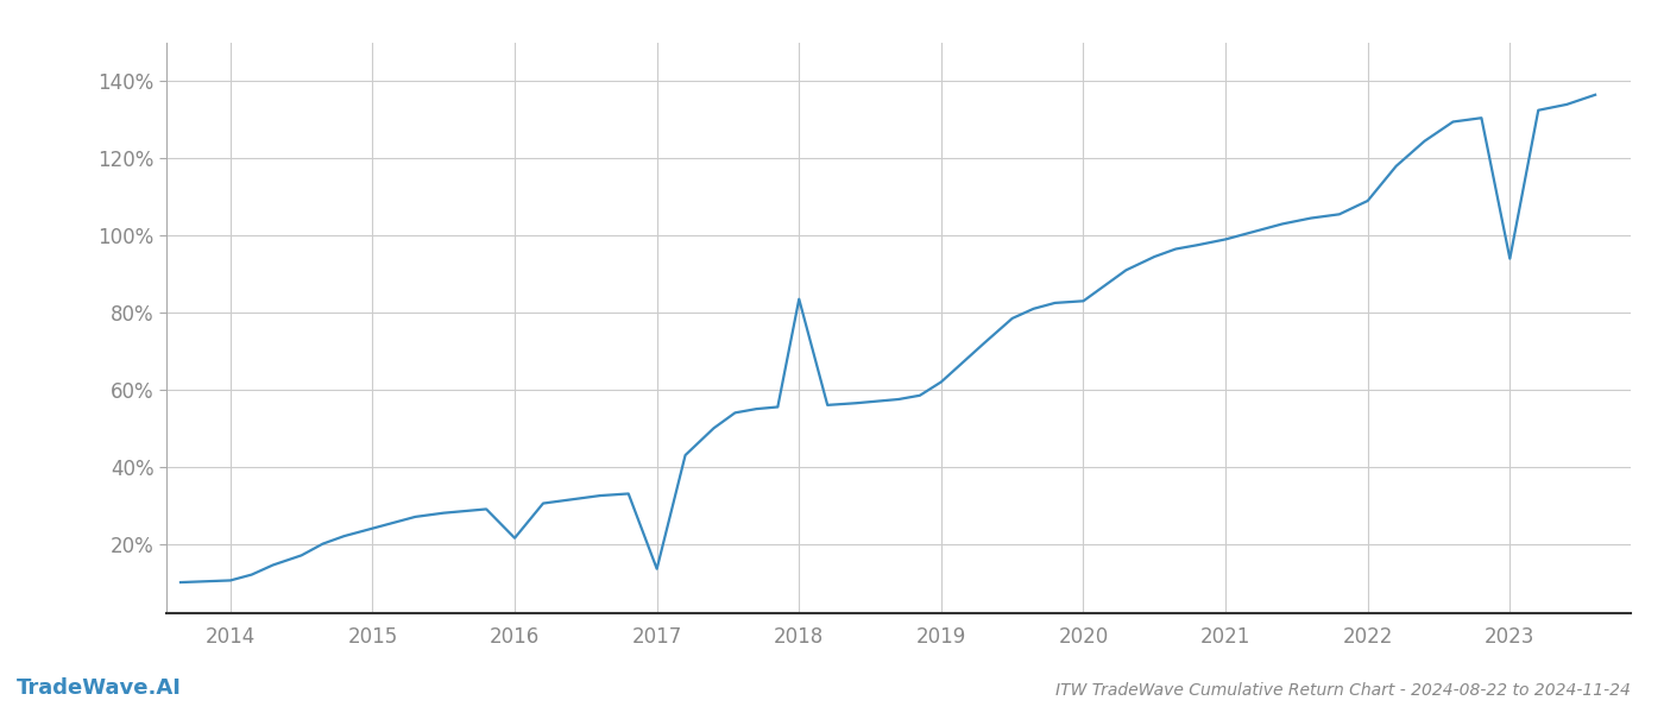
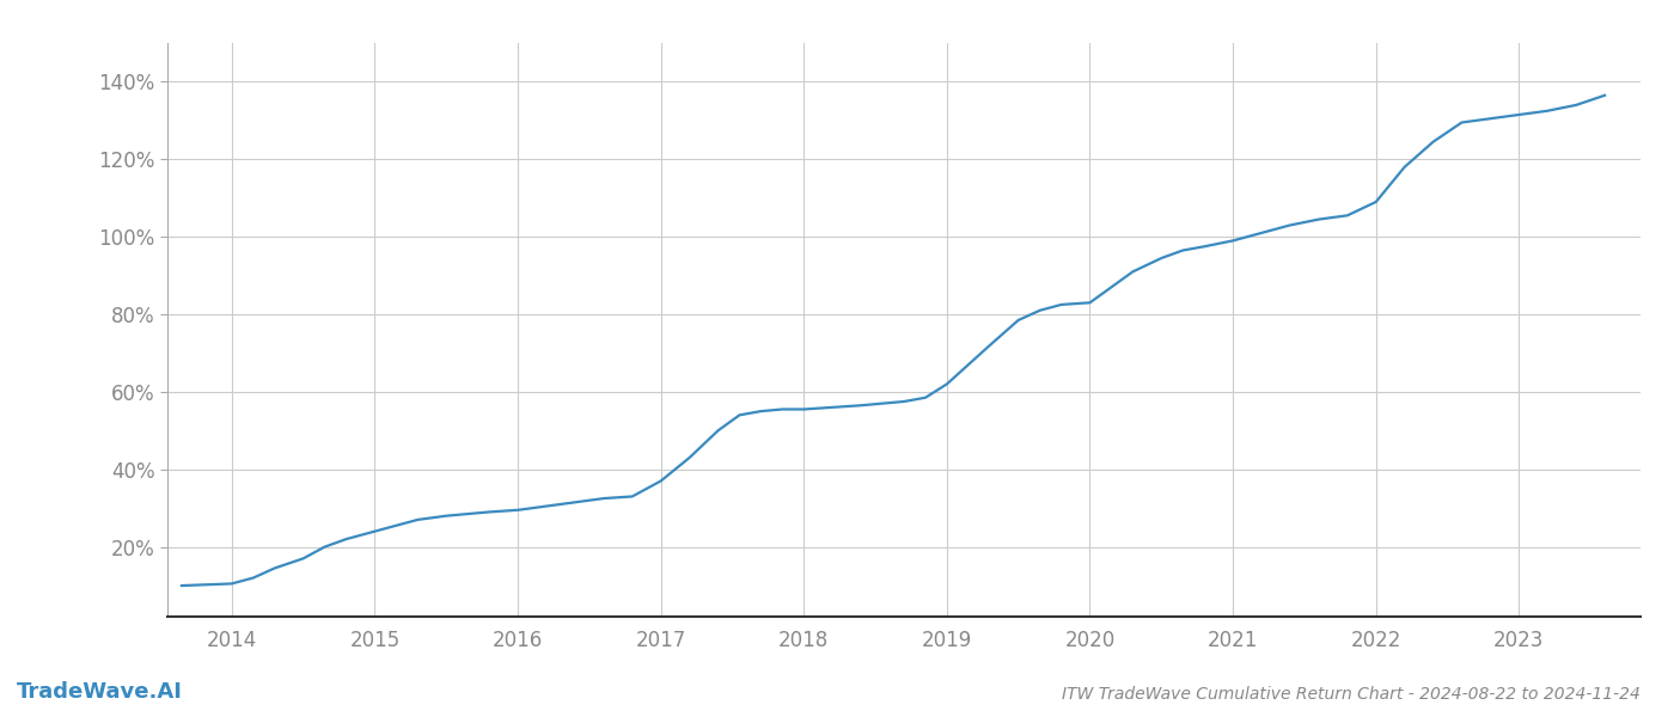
2016: 21.5% -> 29.5%
2017: 13.5% -> 37.0%
2018: 83.5% -> 55.5%
2023: 94.0% -> 131.5%
